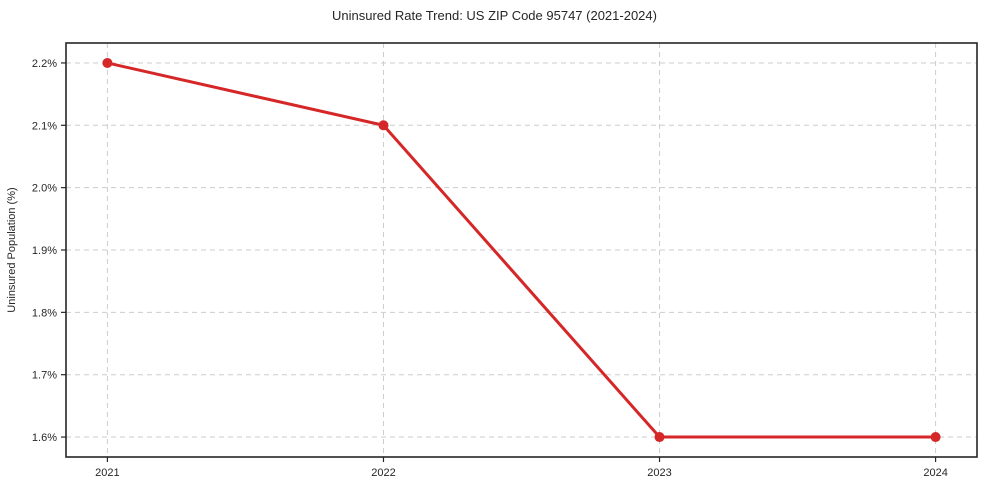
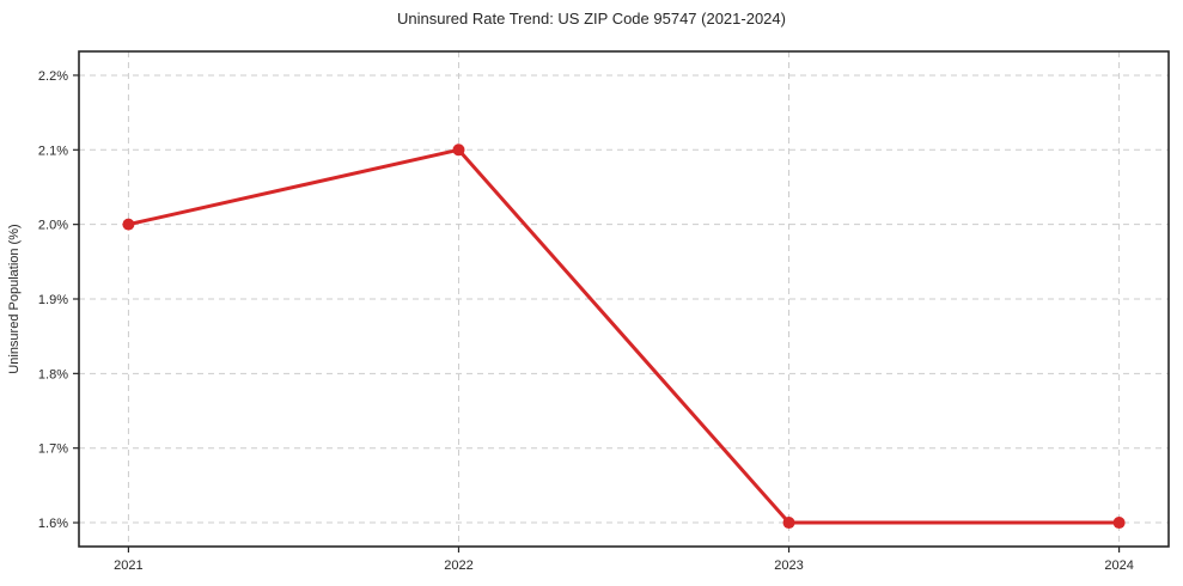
2021: 2.2% -> 2.0%
